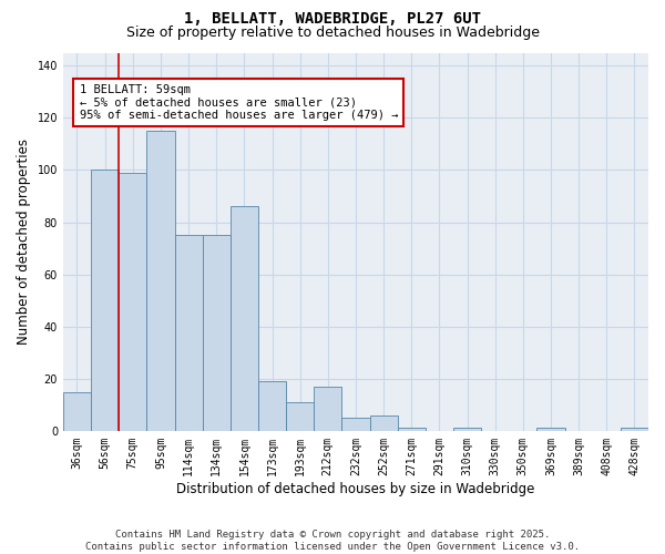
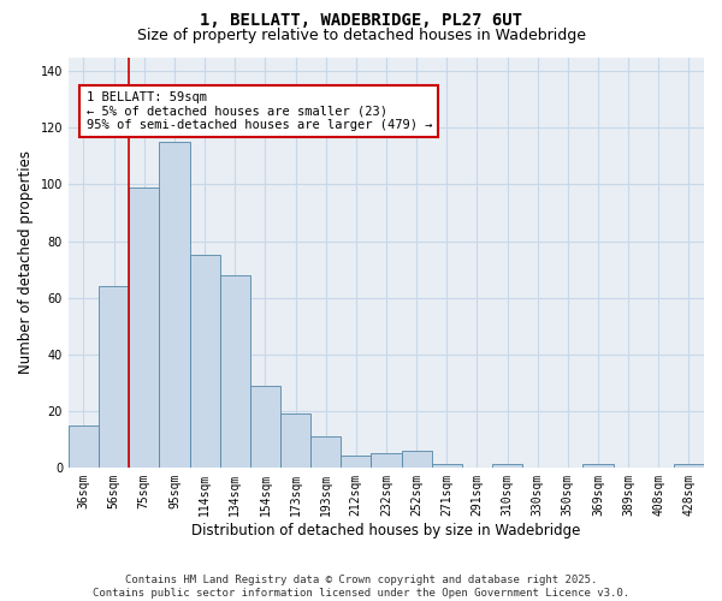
56sqm: 100 -> 64
134sqm: 75 -> 68
154sqm: 86 -> 29
212sqm: 17 -> 4
